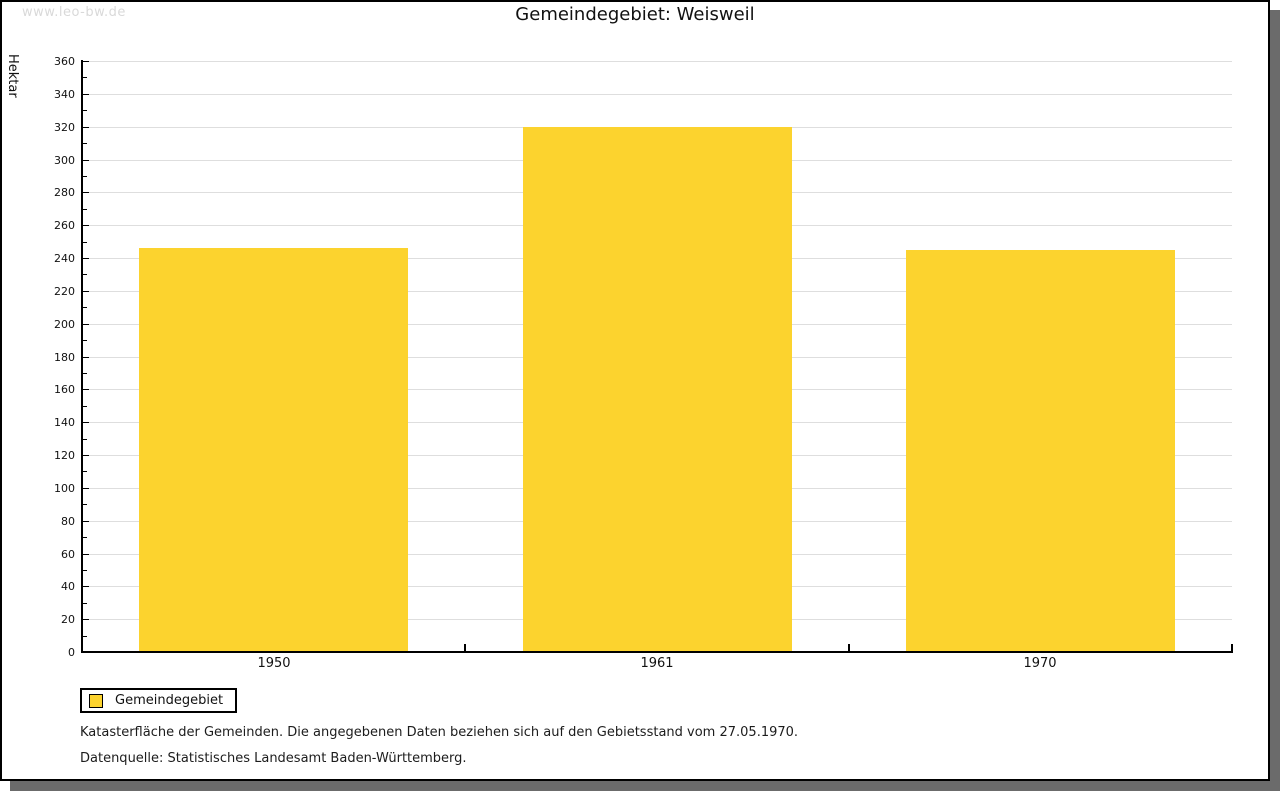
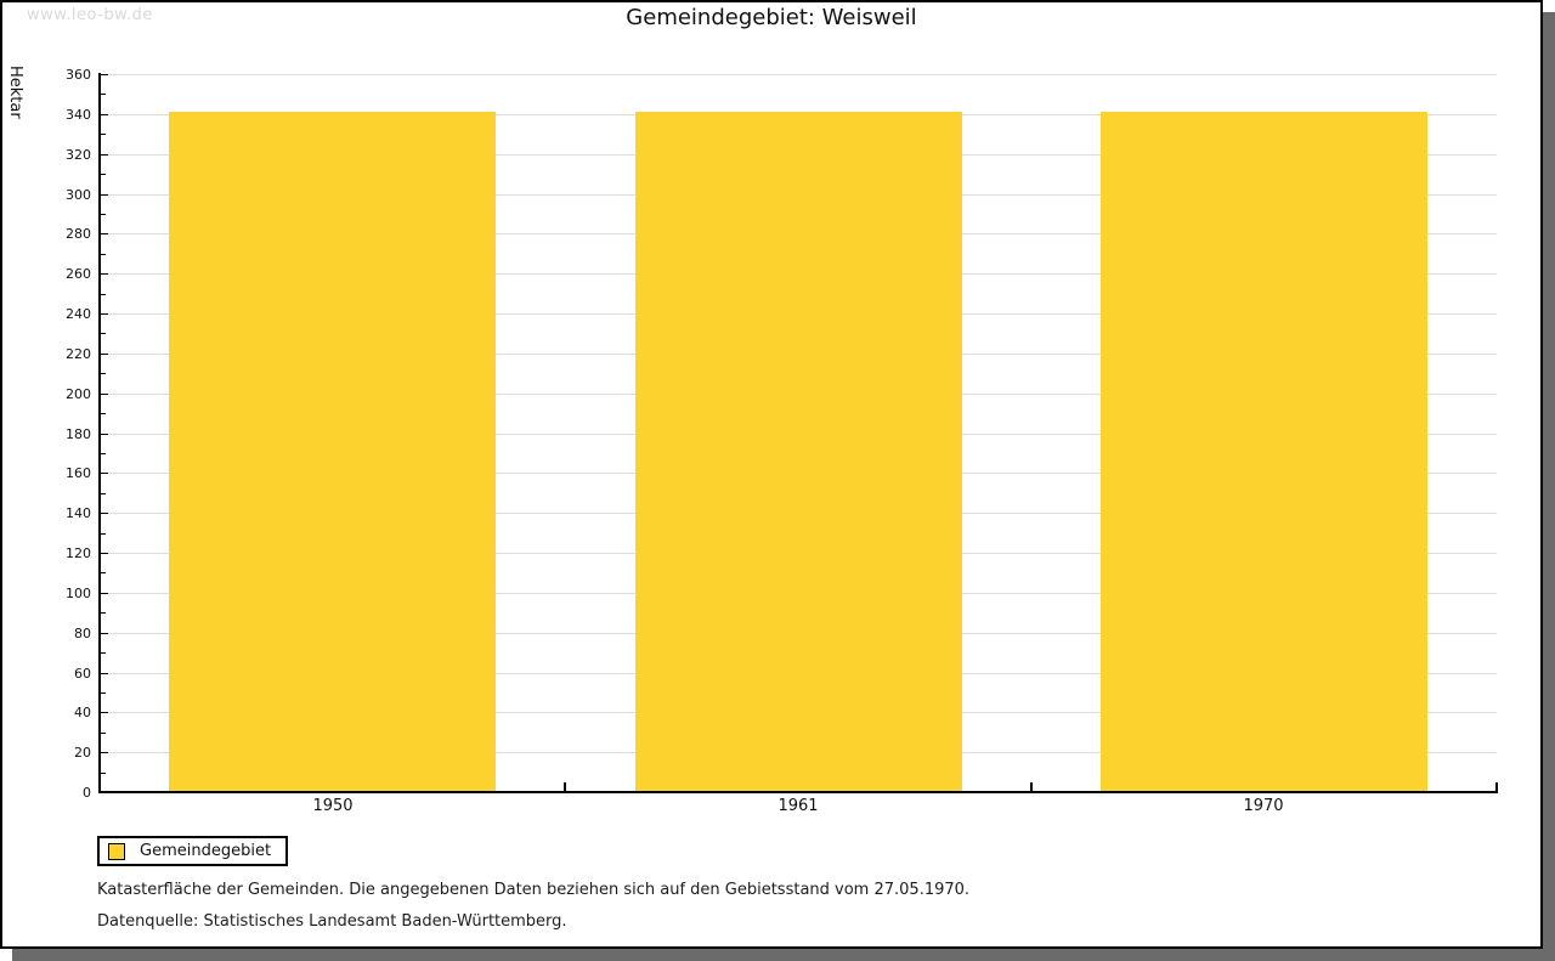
1950: 246 -> 341
1961: 320 -> 341
1970: 245 -> 341
